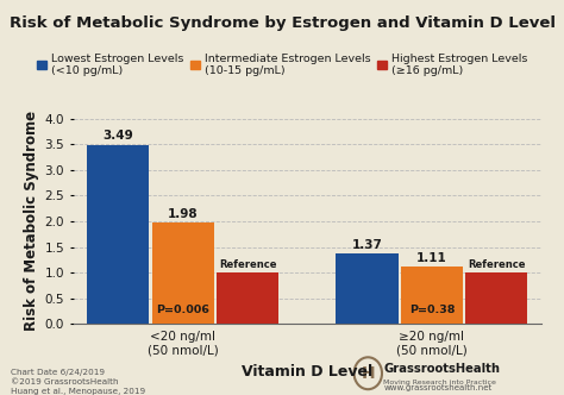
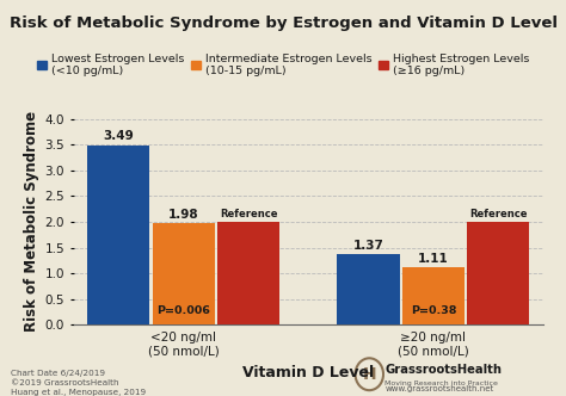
Highest Estrogen Levels (≥16 pg/mL)/<20 ng/ml (50 nmol/L): 1 -> 2
Highest Estrogen Levels (≥16 pg/mL)/≥20 ng/ml (50 nmol/L): 1 -> 2
